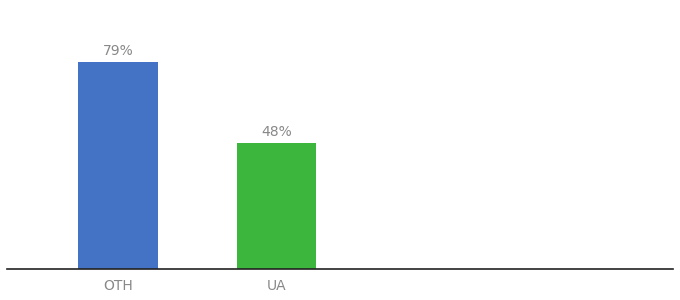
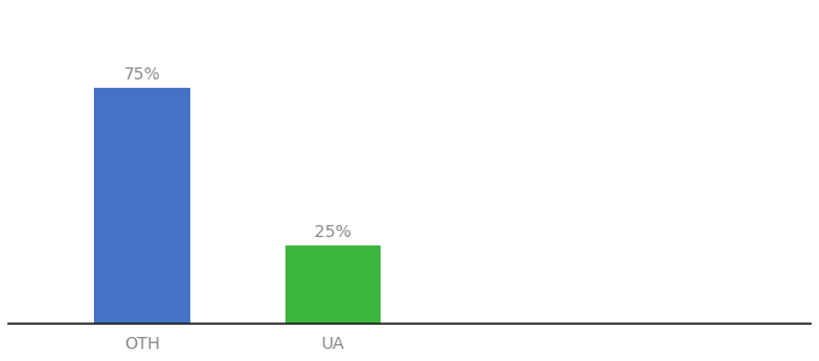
OTH: 79% -> 75%
UA: 48% -> 25%
